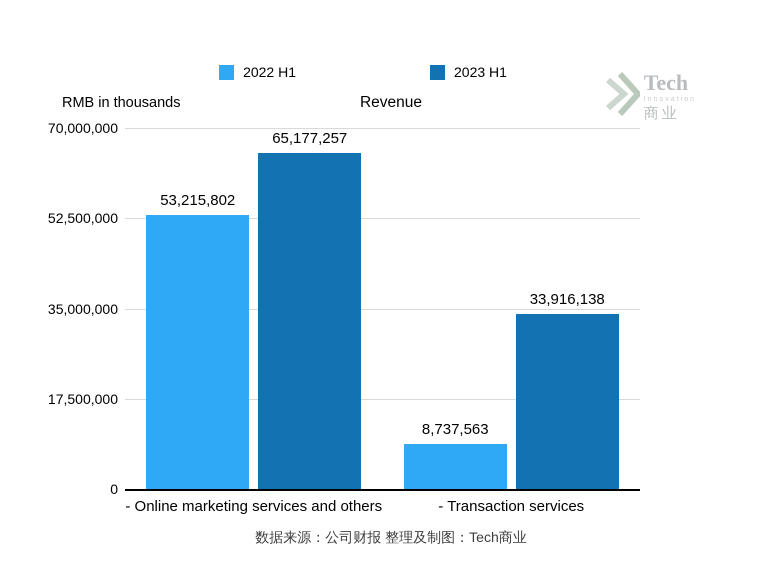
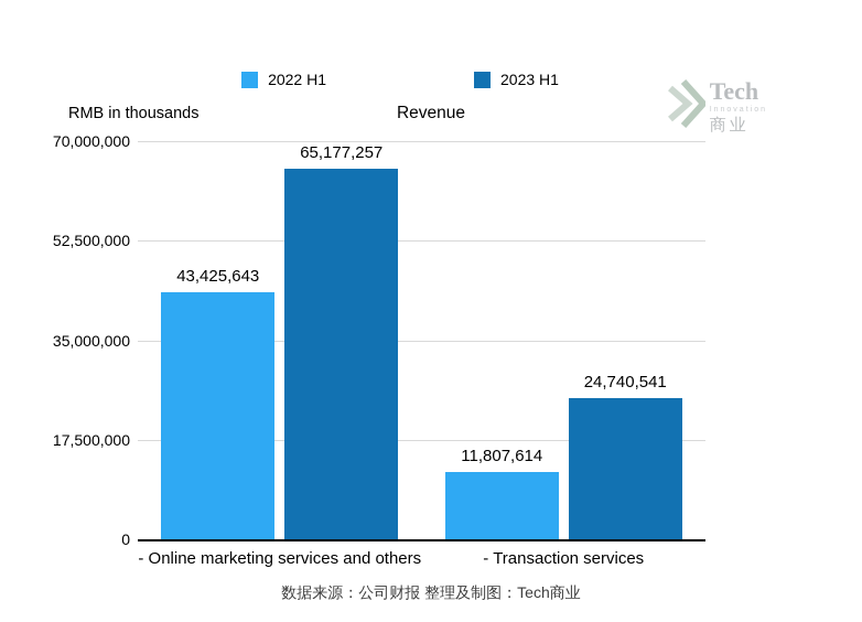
2022 H1/- Online marketing services and others: 53,215,802 -> 43,425,643
2022 H1/- Transaction services: 8,737,563 -> 11,807,614
2023 H1/- Transaction services: 33,916,138 -> 24,740,541
